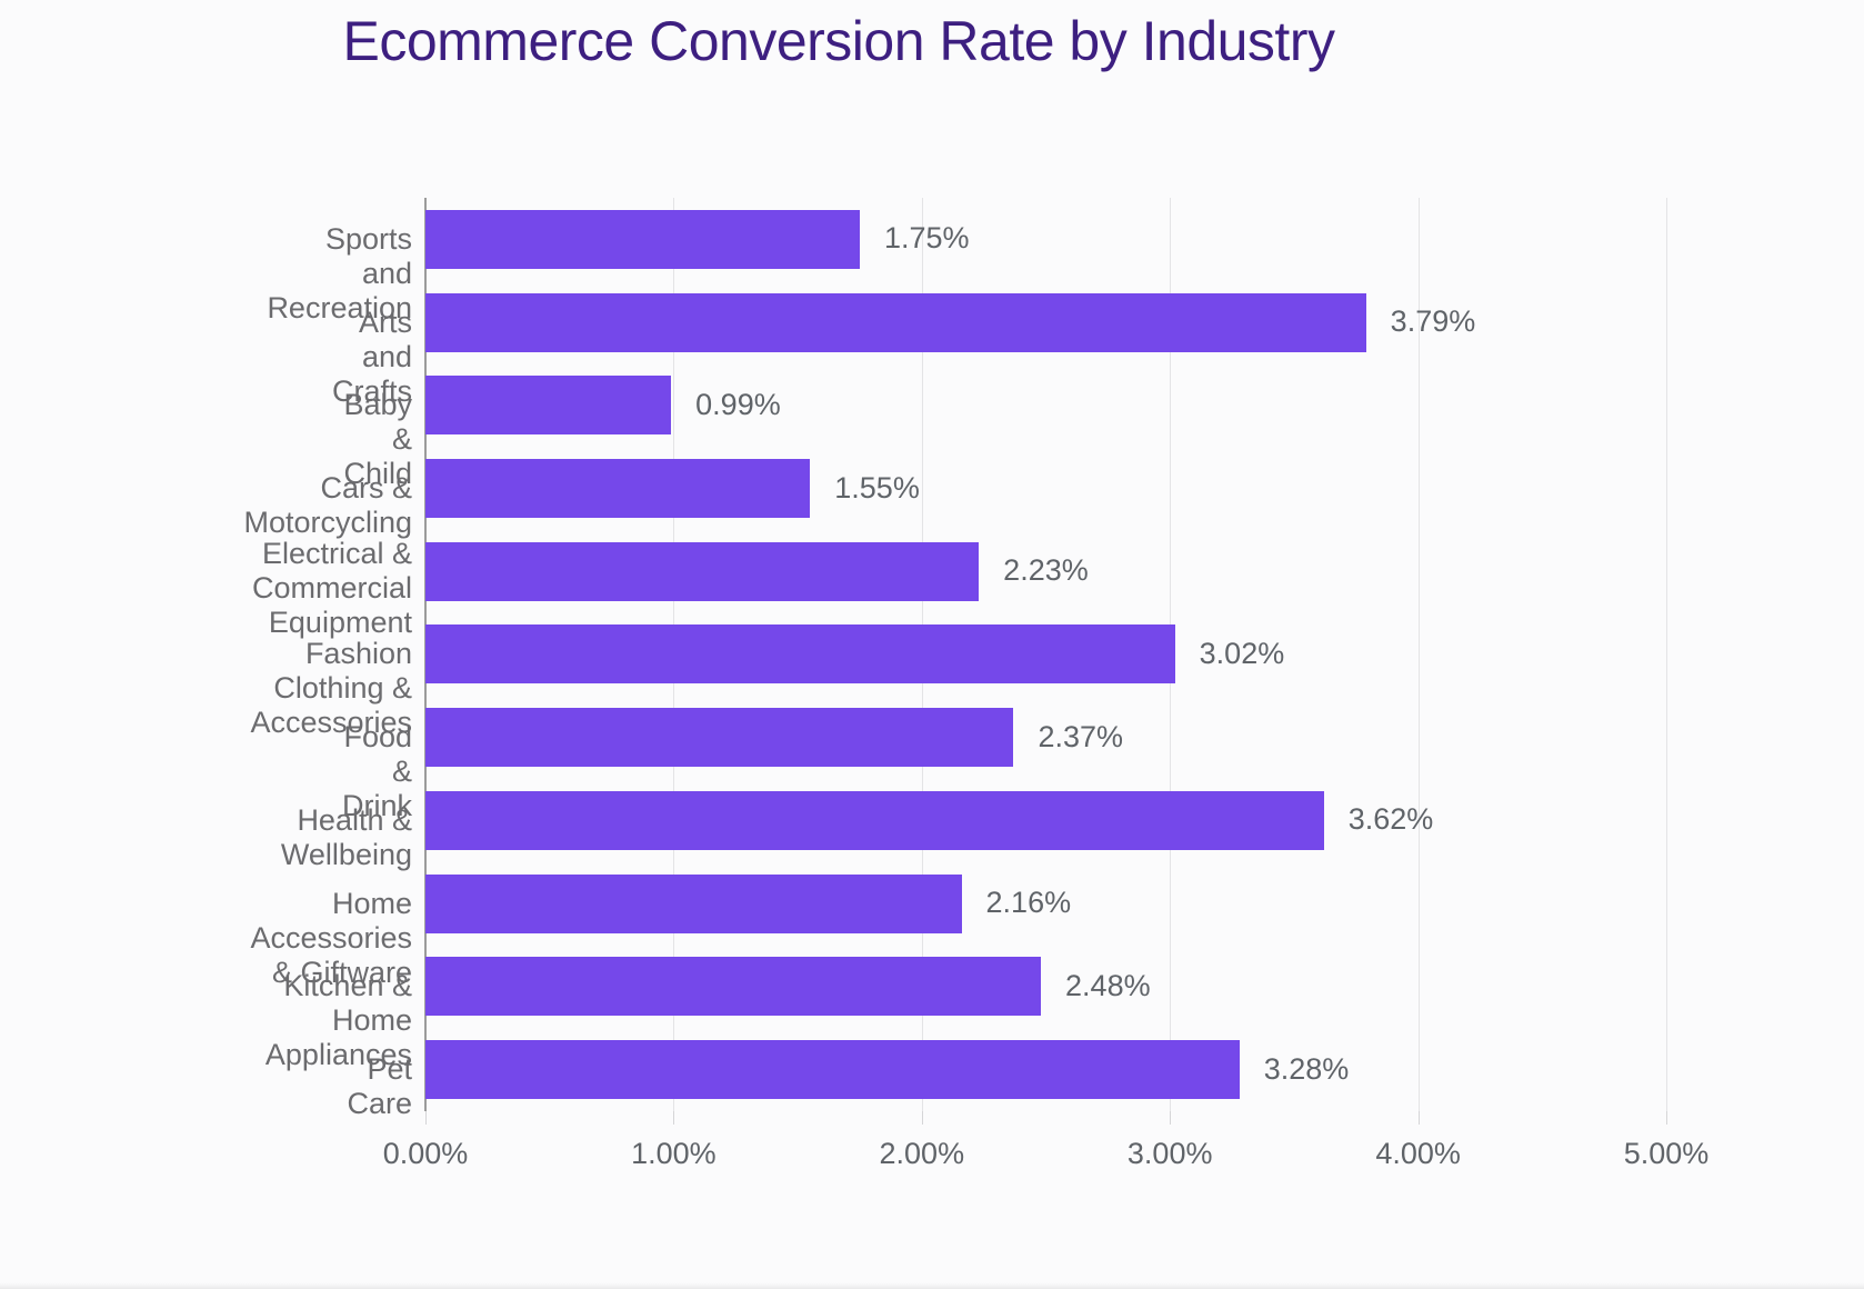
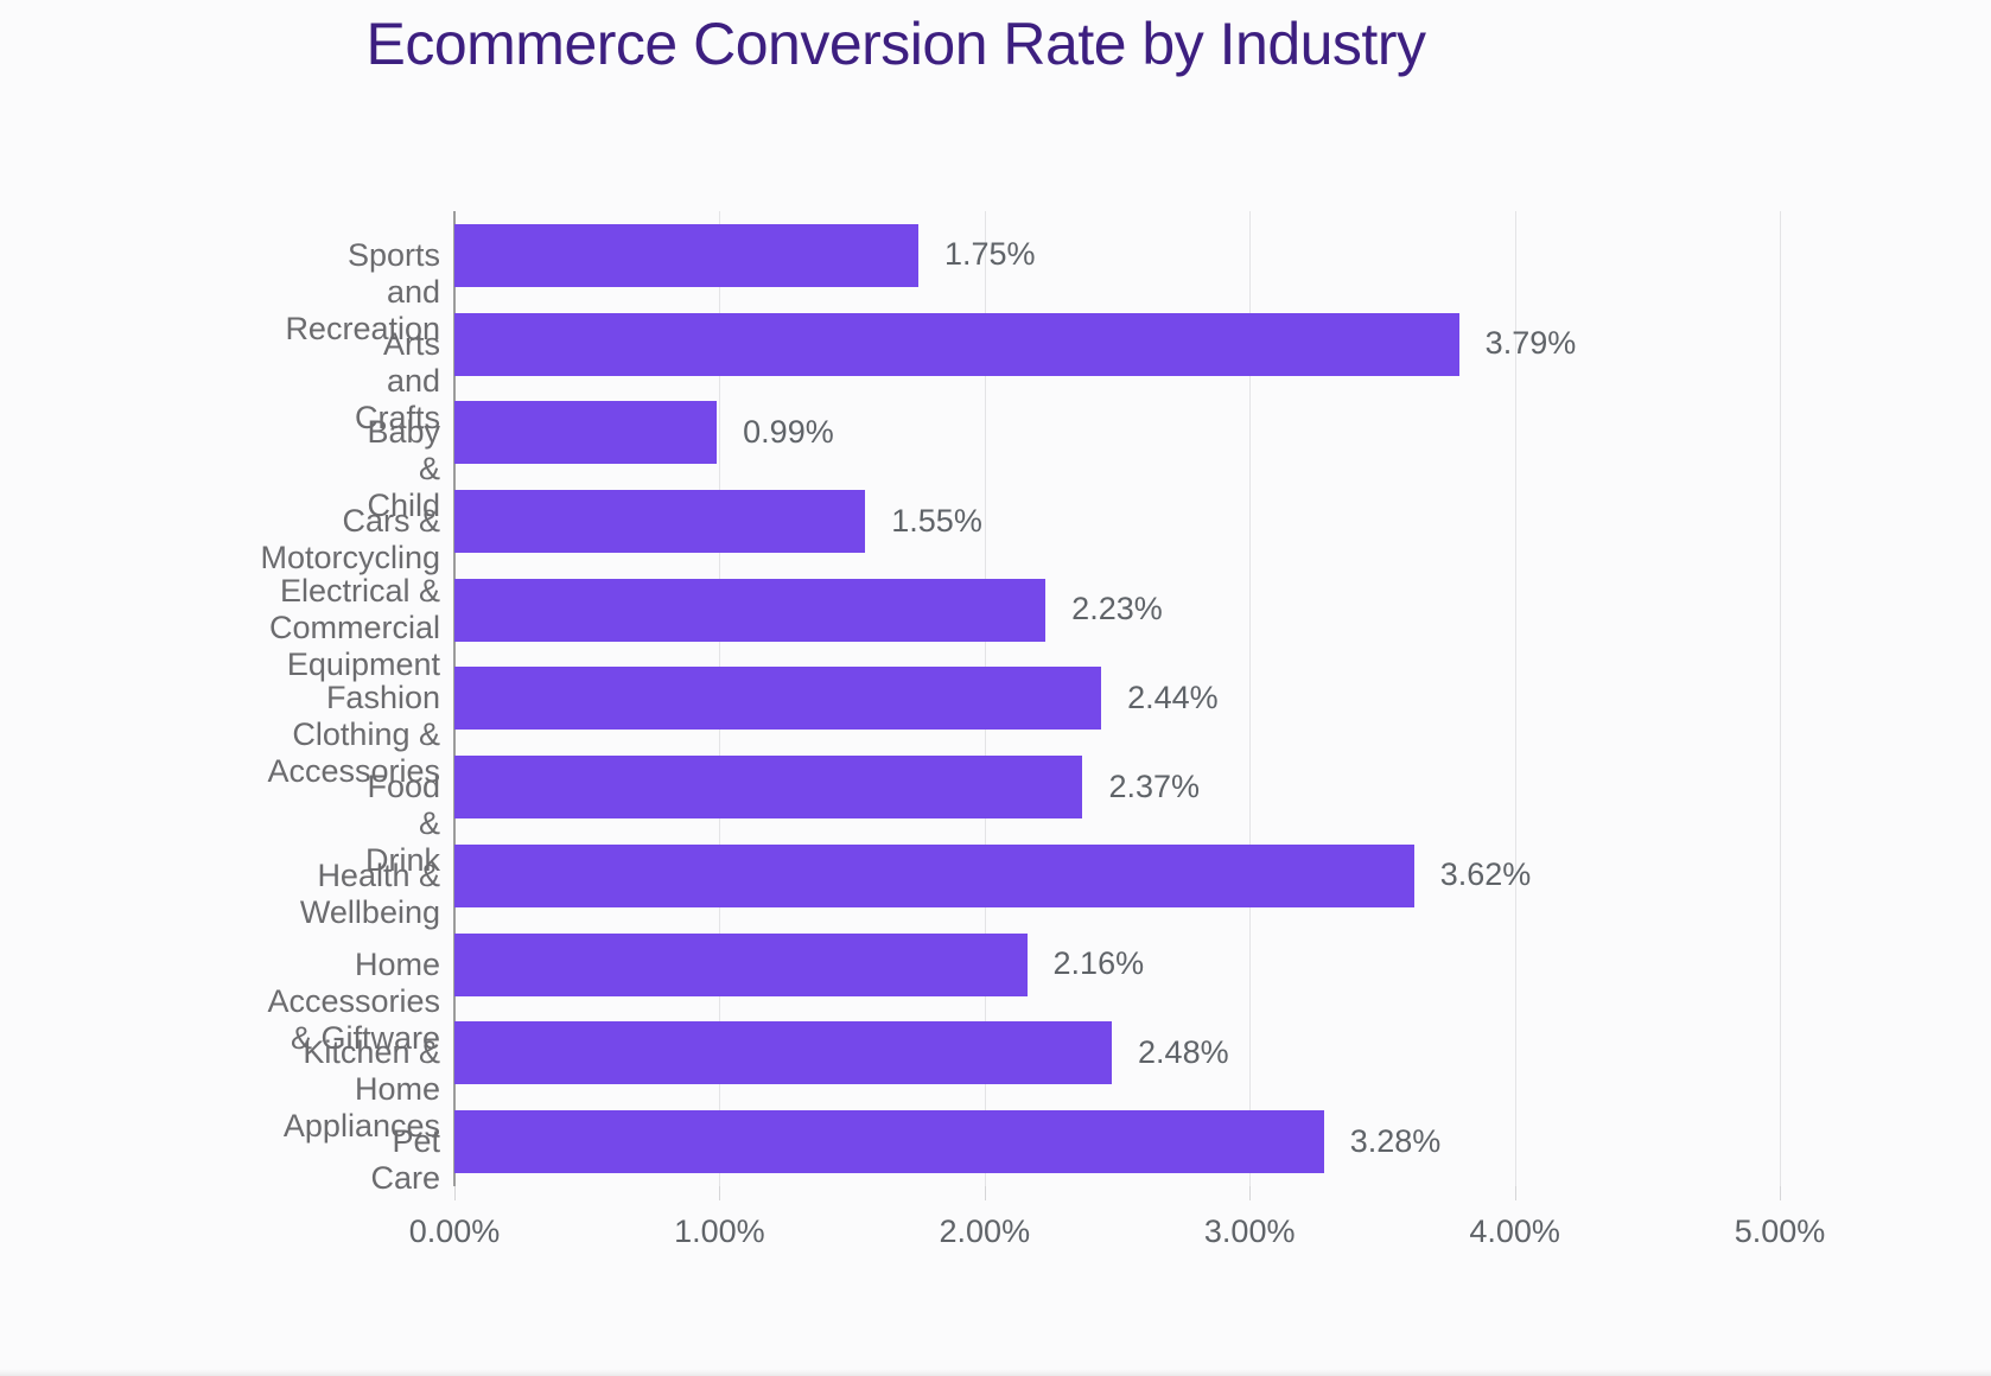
Fashion Clothing & Accessories: 3.02% -> 2.44%
